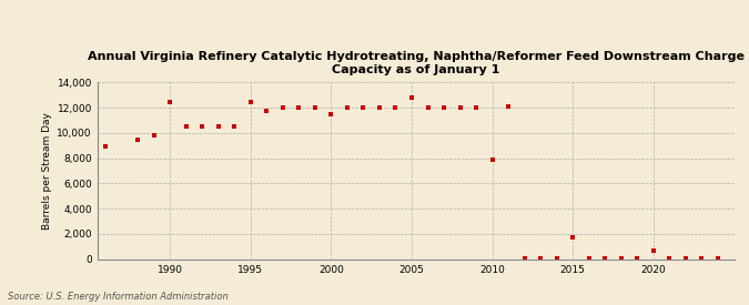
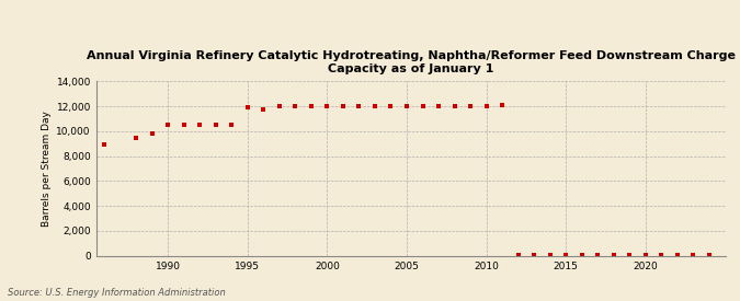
1990: 12,400 -> 10,500
1995: 12,400 -> 11,900
2000: 11,500 -> 12,000
2005: 12,800 -> 12,000
2010: 7,900 -> 12,000
2015: 1,700 -> 0
2020: 700 -> 0
